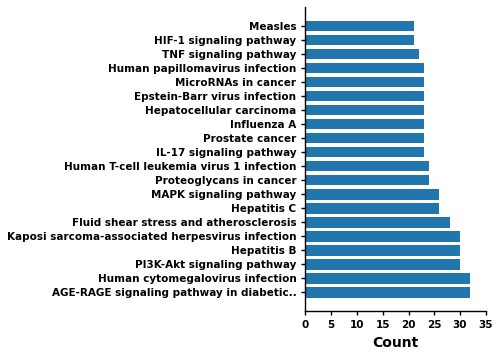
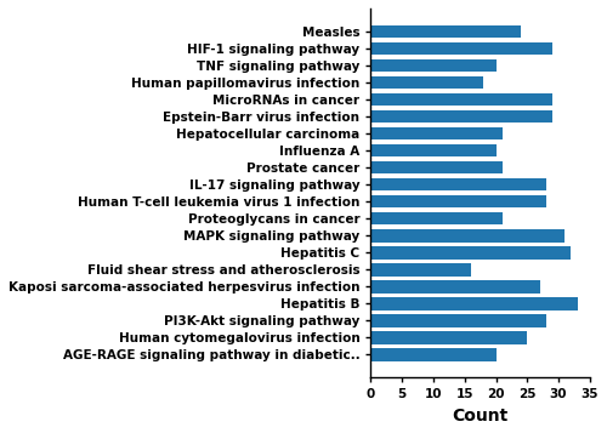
Measles: 21 -> 24
HIF-1 signaling pathway: 21 -> 29
TNF signaling pathway: 22 -> 20
Human papillomavirus infection: 23 -> 18
MicroRNAs in cancer: 23 -> 29
Epstein-Barr virus infection: 23 -> 29
Hepatocellular carcinoma: 23 -> 21
Influenza A: 23 -> 20
Prostate cancer: 23 -> 21
IL-17 signaling pathway: 23 -> 28
Human T-cell leukemia virus 1 infection: 24 -> 28
Proteoglycans in cancer: 24 -> 21
MAPK signaling pathway: 26 -> 31
Hepatitis C: 26 -> 32
Fluid shear stress and atherosclerosis: 28 -> 16
Kaposi sarcoma-associated herpesvirus infection: 30 -> 27
Hepatitis B: 30 -> 33
PI3K-Akt signaling pathway: 30 -> 28
Human cytomegalovirus infection: 32 -> 25
AGE-RAGE signaling pathway in diabetic..: 32 -> 20
